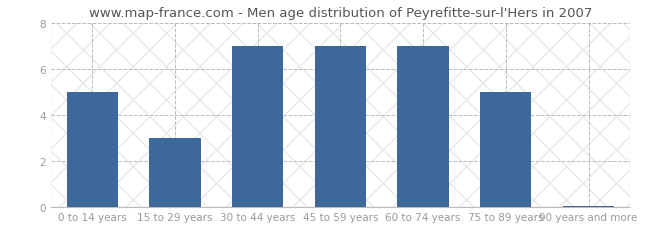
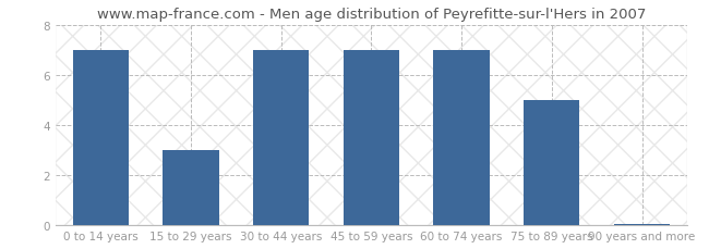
0 to 14 years: 5.00 -> 7.00
